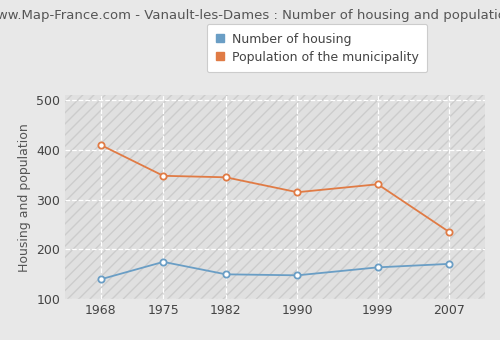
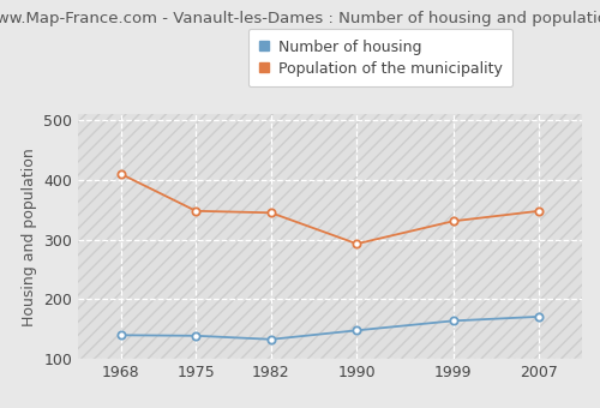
Number of housing/1975: 175 -> 139
Number of housing/1982: 150 -> 133
Population of the municipality/1990: 315 -> 293
Population of the municipality/2007: 235 -> 348
